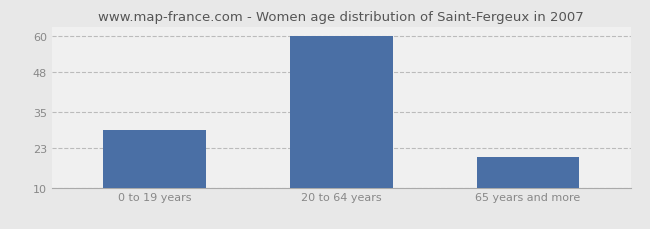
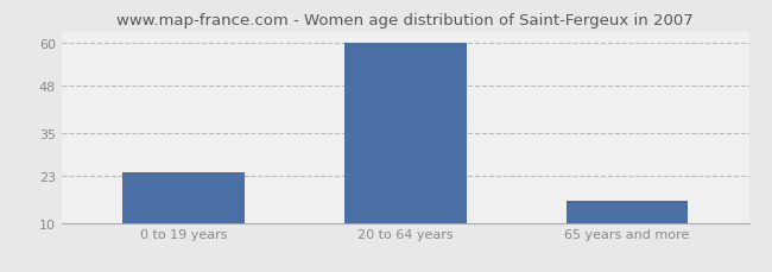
0 to 19 years: 29 -> 24
65 years and more: 20 -> 16
